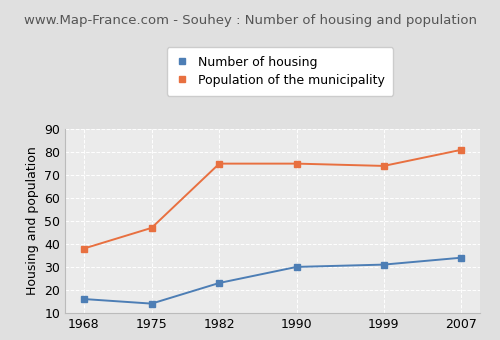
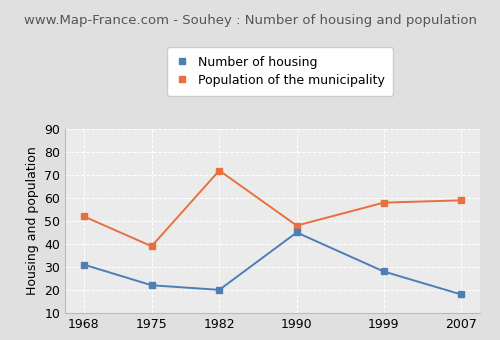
Number of housing/1968: 16 -> 31
Population of the municipality/1968: 38 -> 52
Number of housing/1975: 14 -> 22
Population of the municipality/1975: 47 -> 39
Number of housing/1982: 23 -> 20
Population of the municipality/1982: 75 -> 72
Number of housing/1990: 30 -> 45
Population of the municipality/1990: 75 -> 48
Number of housing/1999: 31 -> 28
Population of the municipality/1999: 74 -> 58
Number of housing/2007: 34 -> 18
Population of the municipality/2007: 81 -> 59
